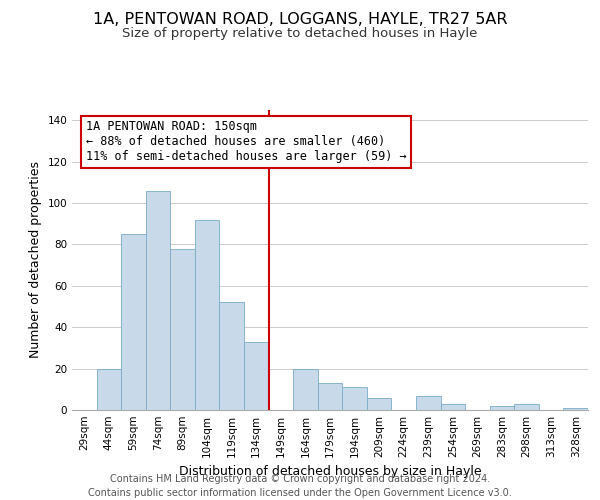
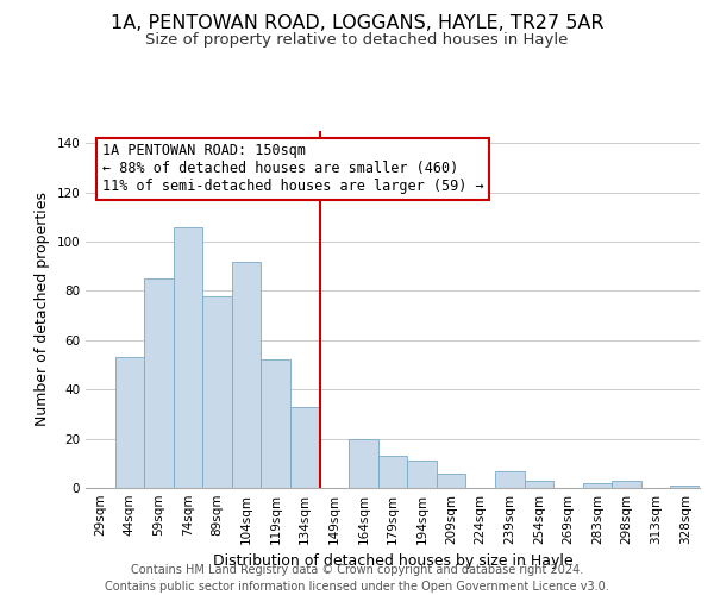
44sqm: 20 -> 53
